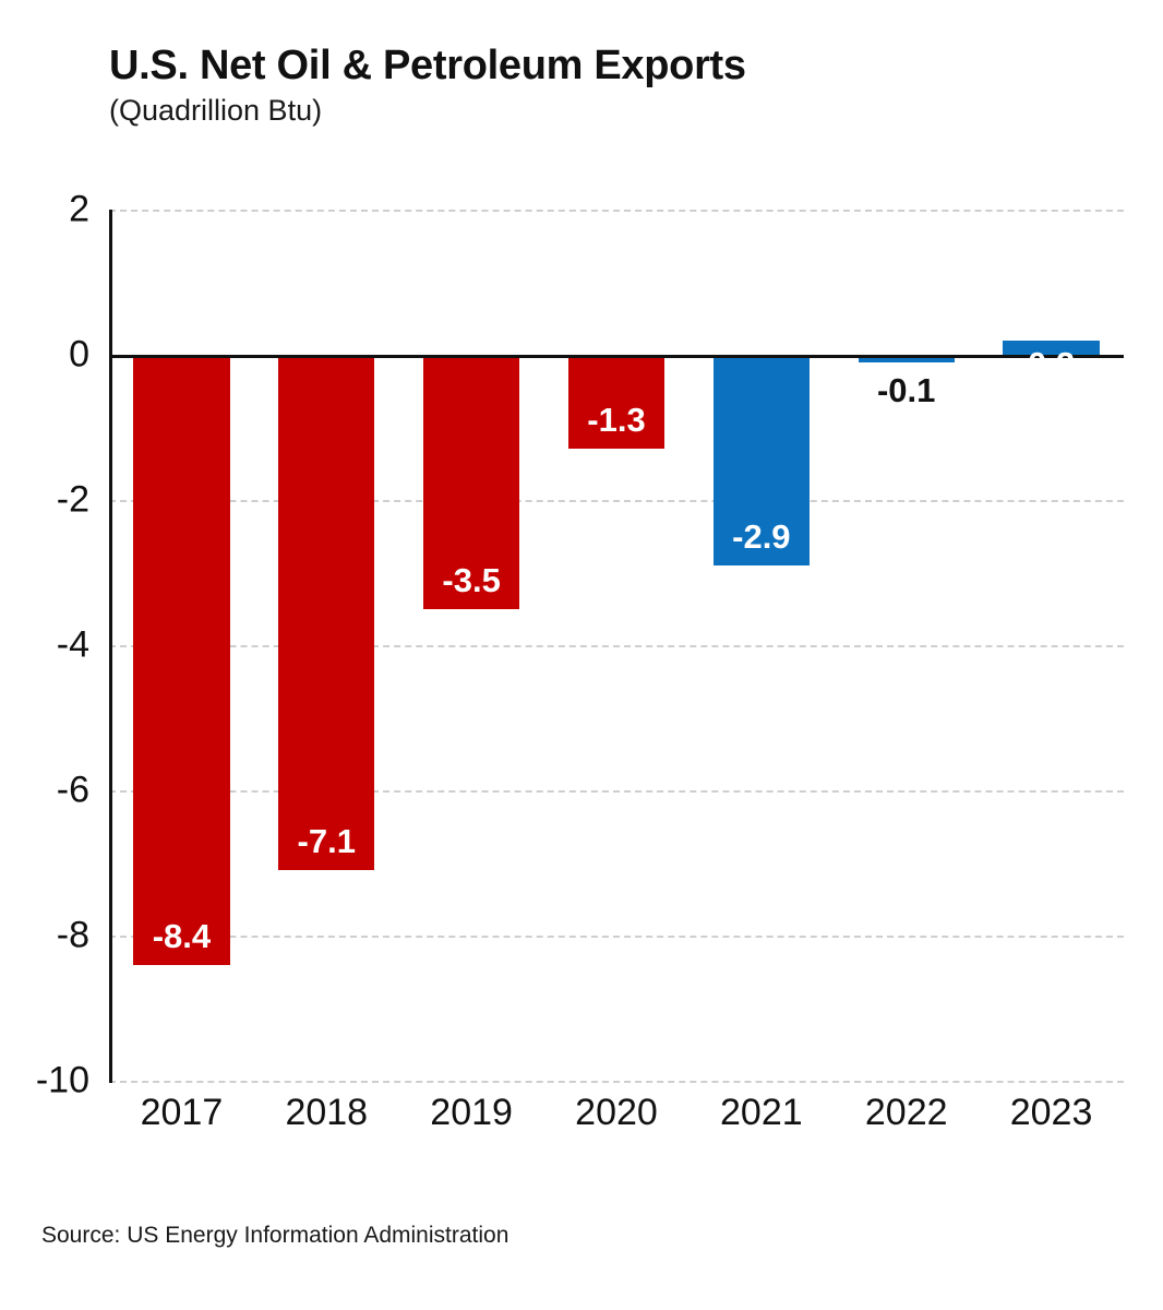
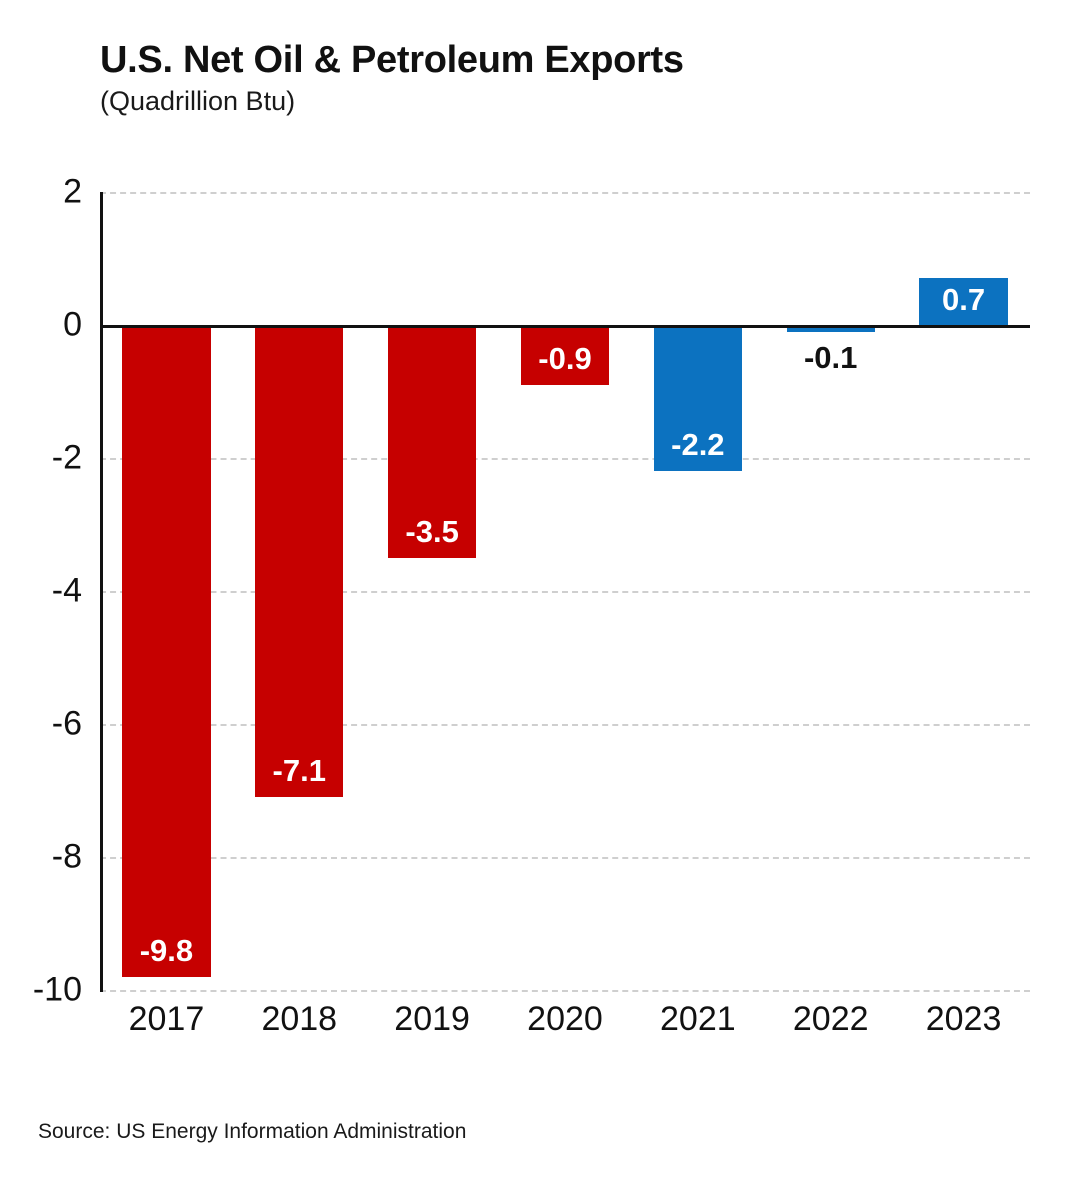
2017: -8.4 -> -9.8
2020: -1.3 -> -0.9
2021: -2.9 -> -2.2
2023: 0.2 -> 0.7
